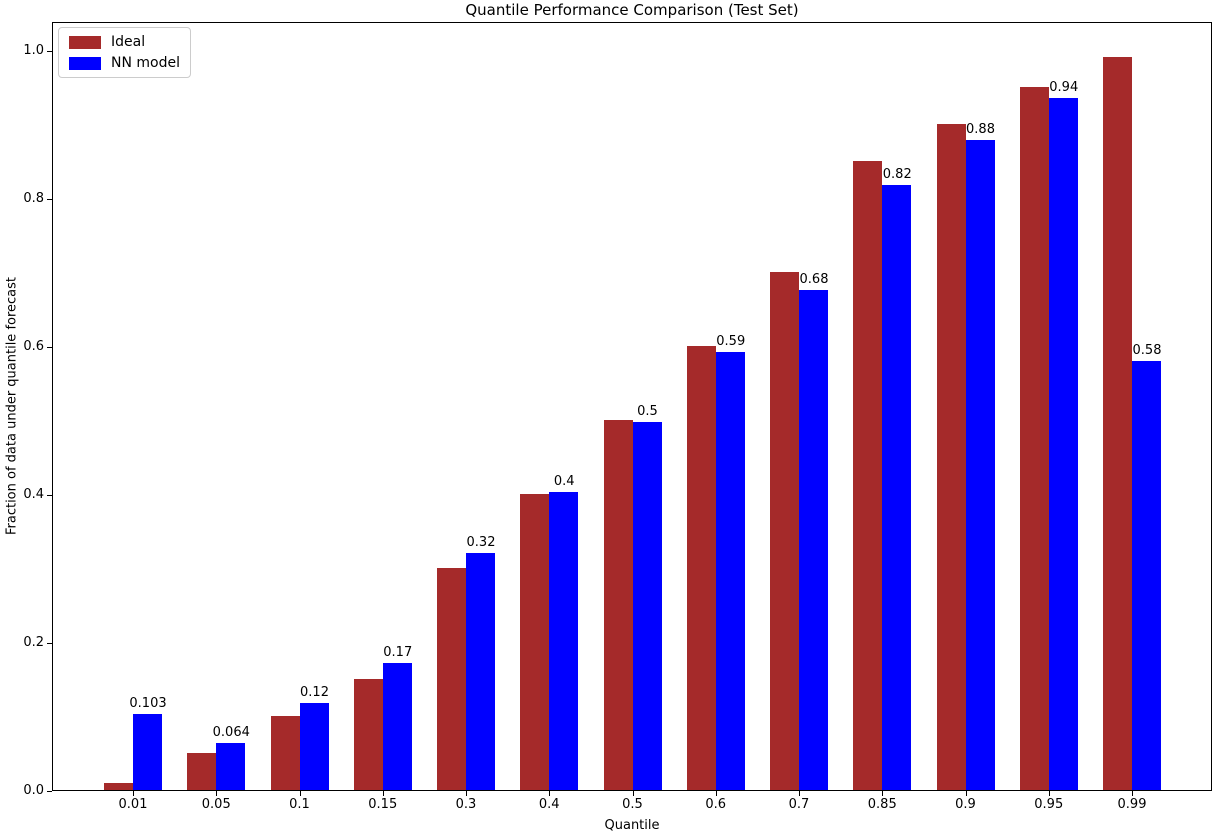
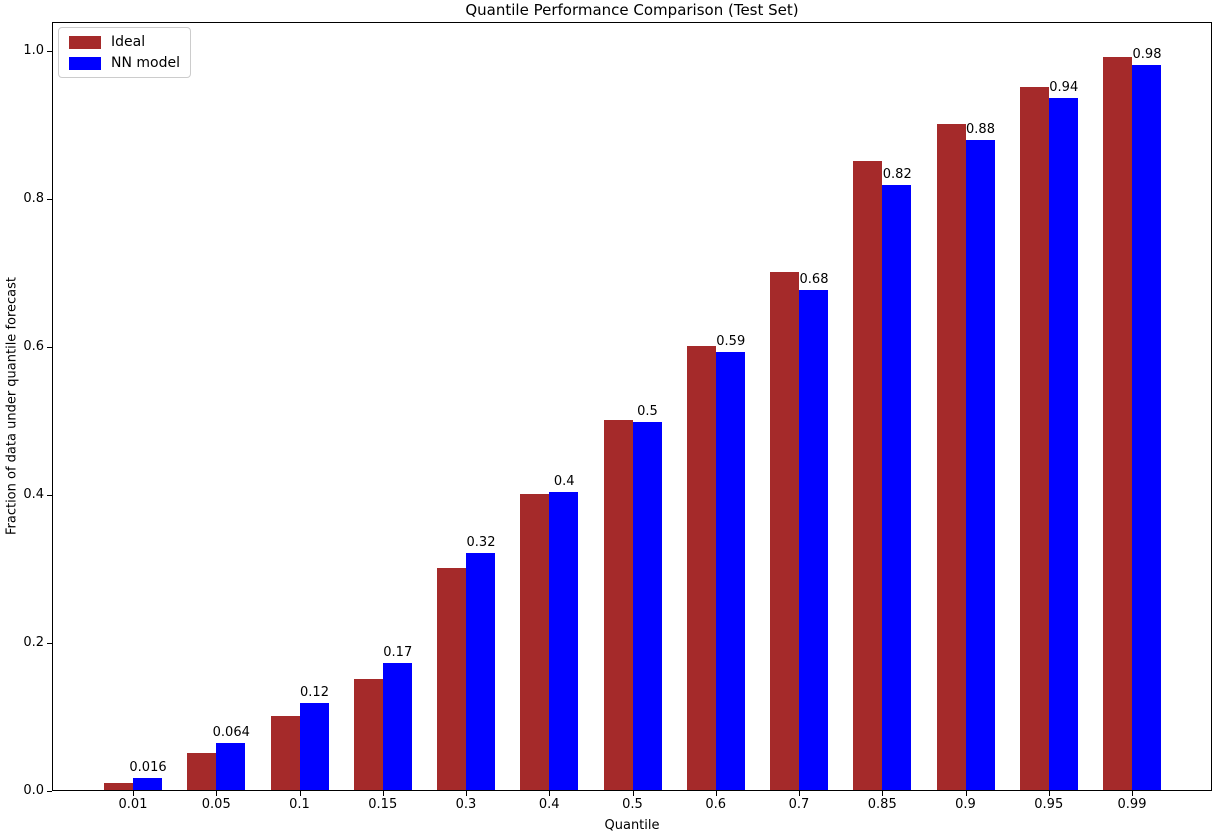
NN model/0.01: 0.103 -> 0.016
NN model/0.99: 0.58 -> 0.98
